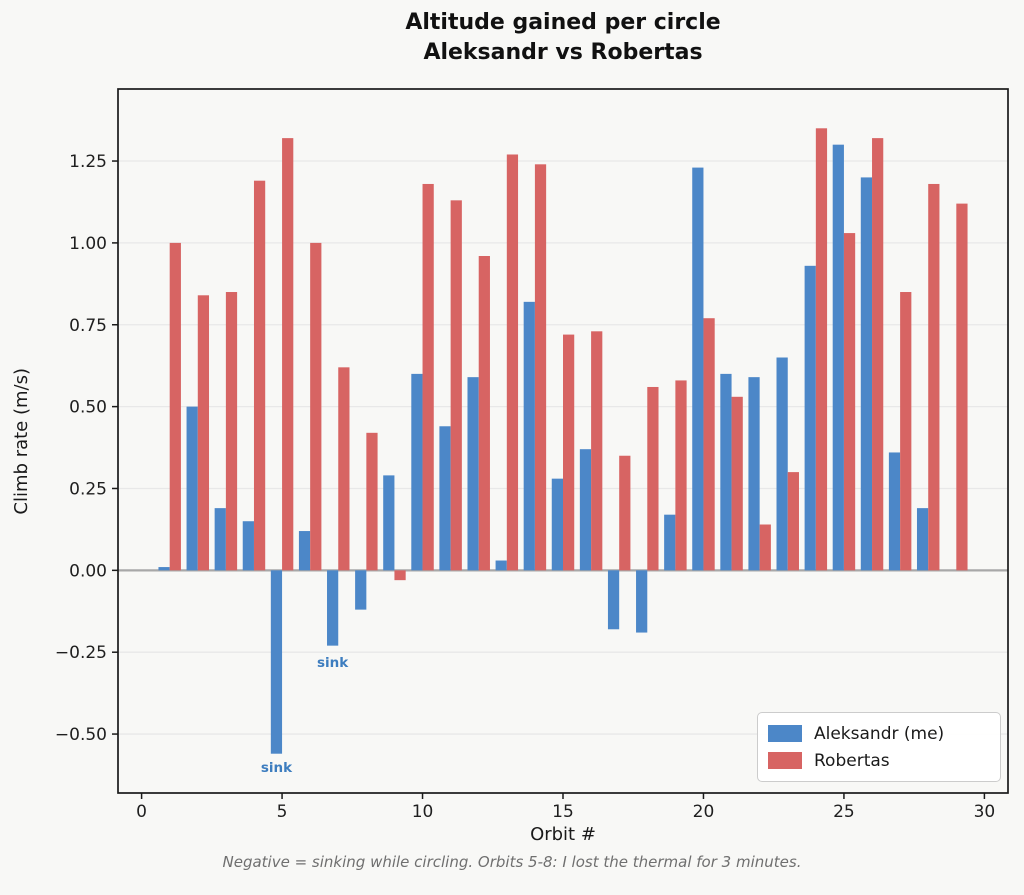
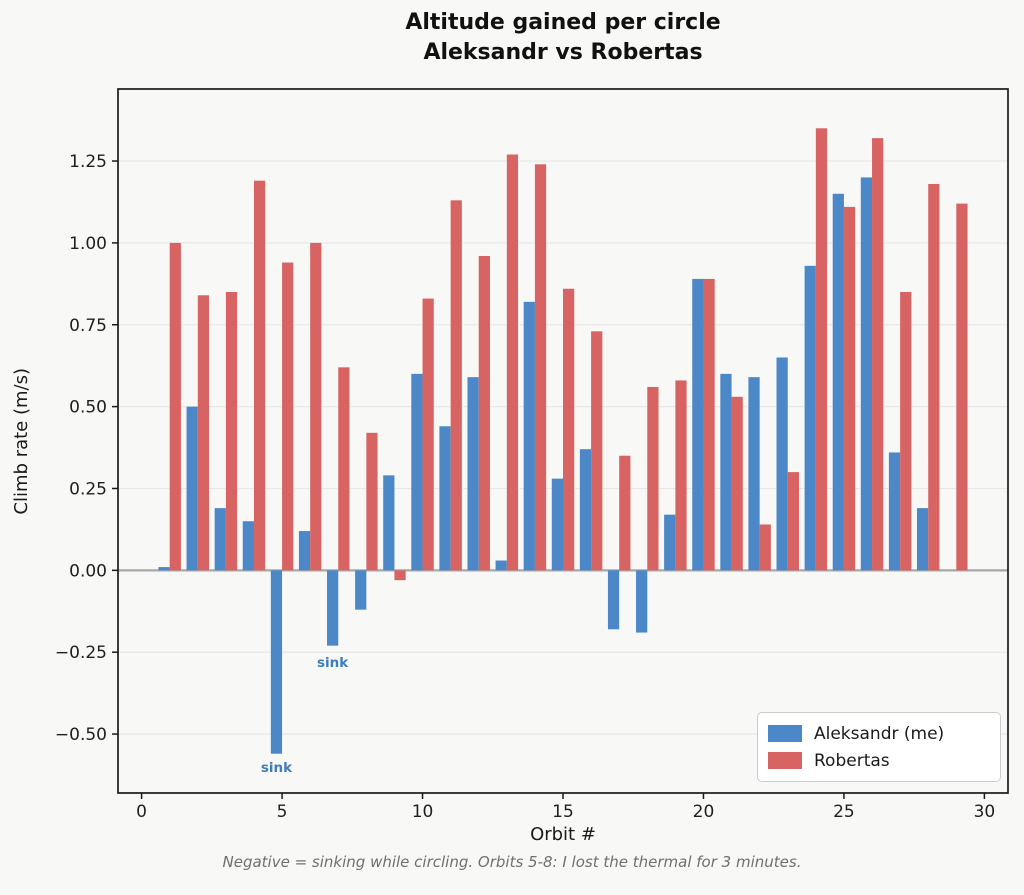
Robertas/5: 1.32 -> 0.94
Robertas/10: 1.18 -> 0.83
Robertas/15: 0.72 -> 0.86
Aleksandr (me)/20: 1.23 -> 0.89
Robertas/20: 0.77 -> 0.89
Aleksandr (me)/25: 1.30 -> 1.15
Robertas/25: 1.03 -> 1.11
